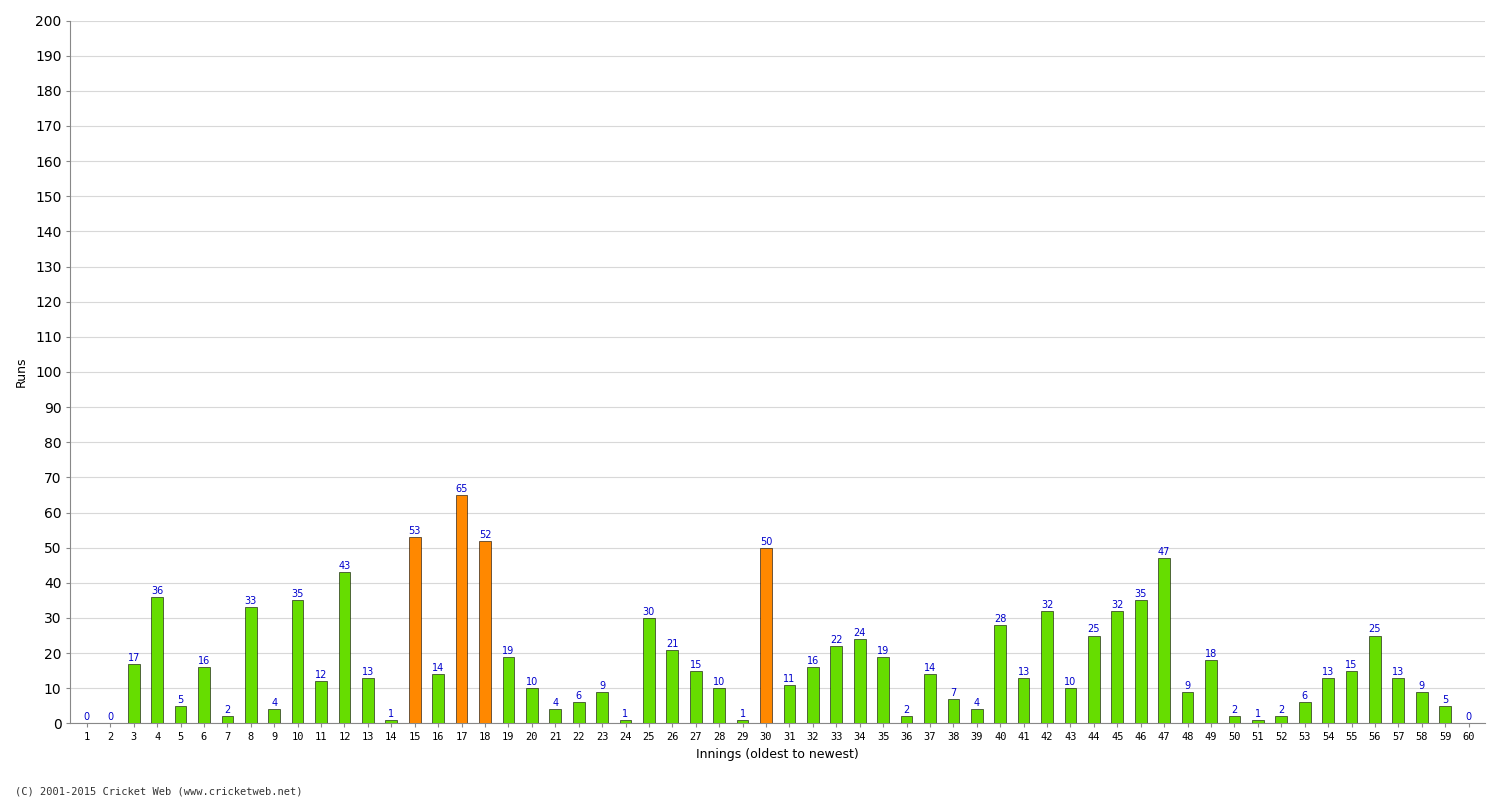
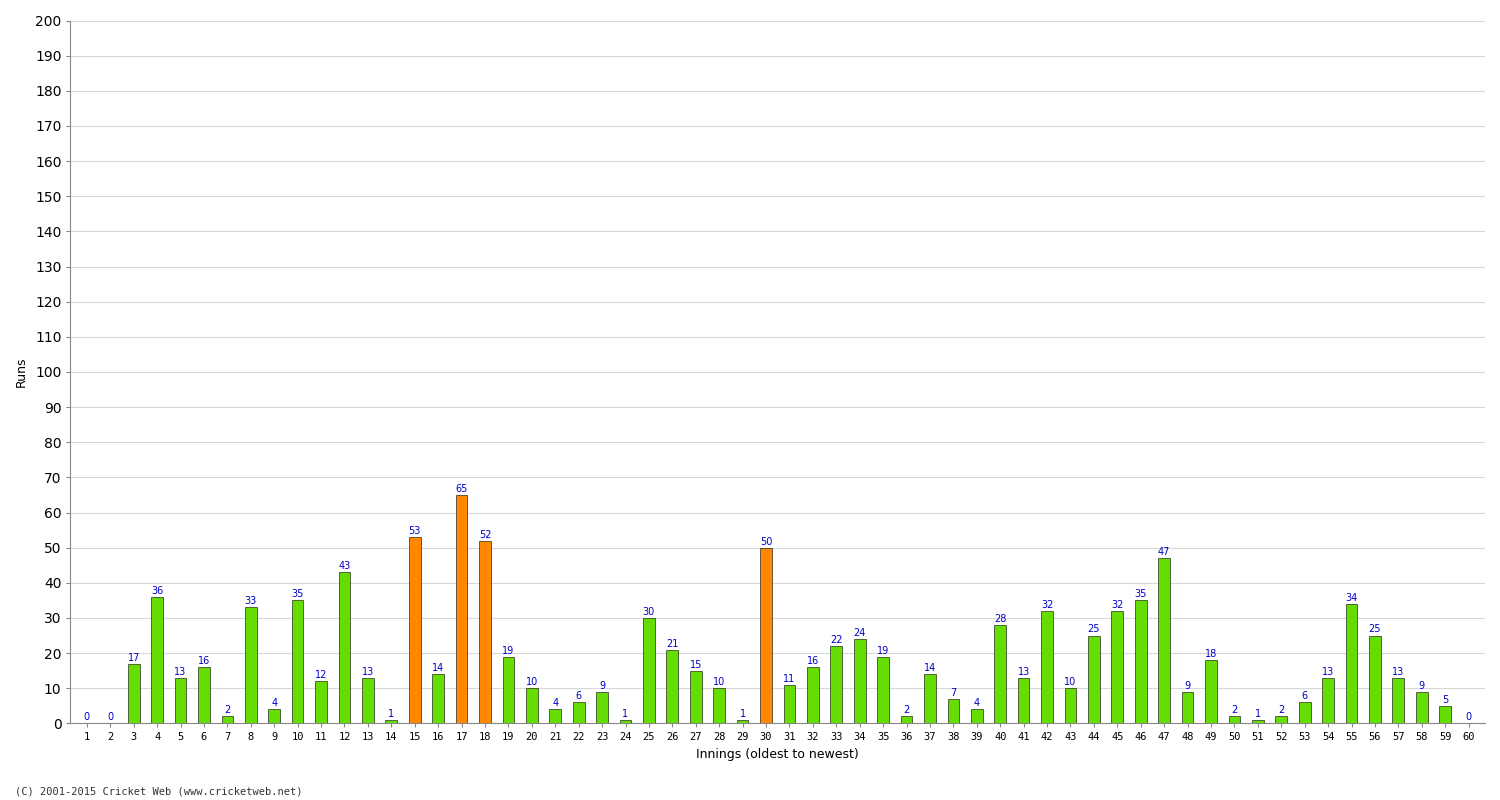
5: 5 -> 13
55: 15 -> 34
